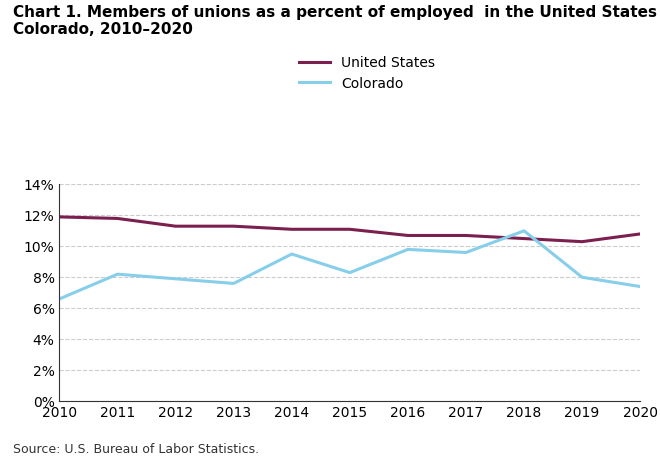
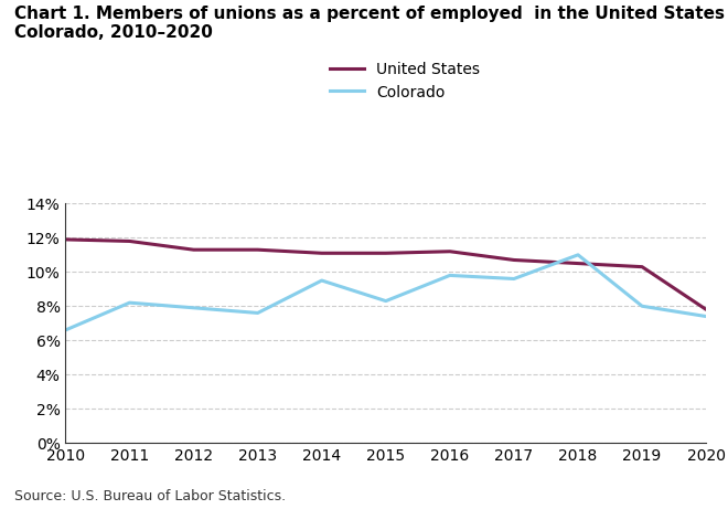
United States/2016: 10.7% -> 11.2%
United States/2020: 10.8% -> 7.8%
